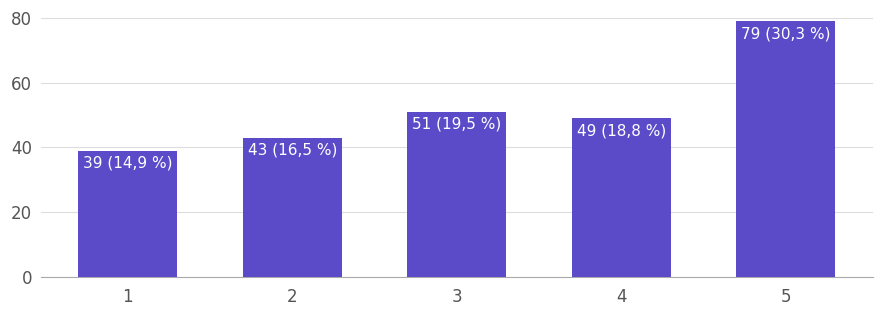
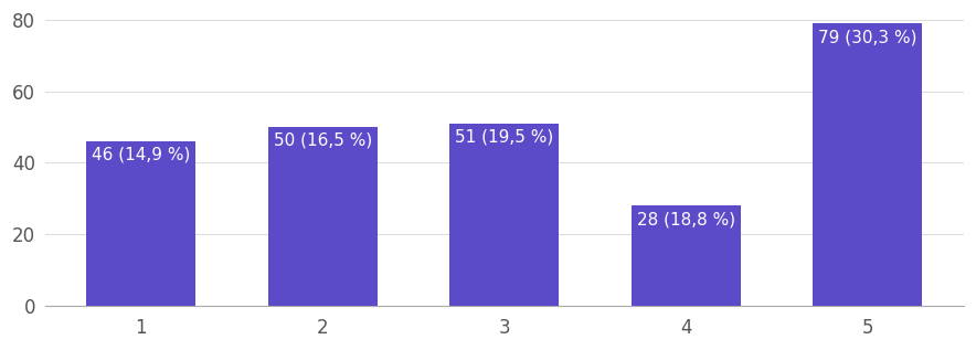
1: 39 -> 46
2: 43 -> 50
4: 49 -> 28
